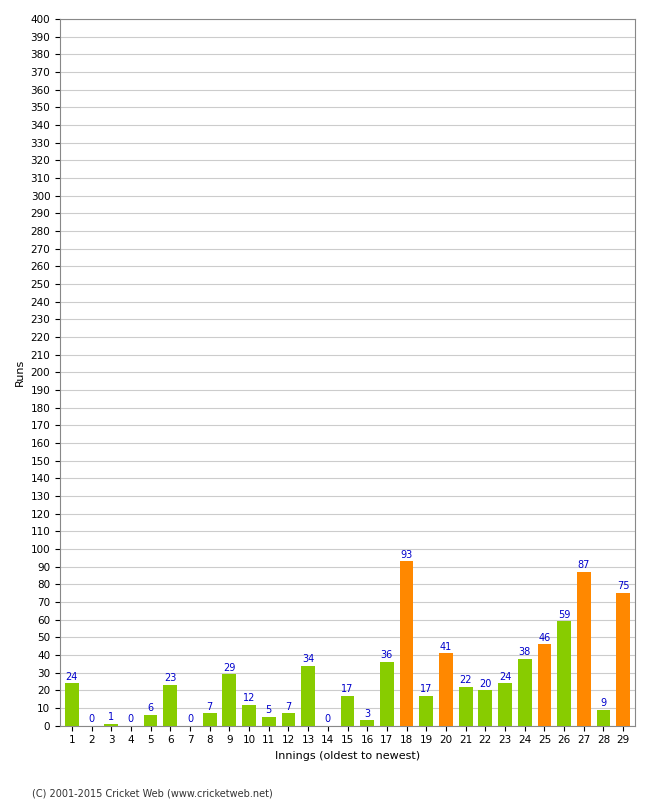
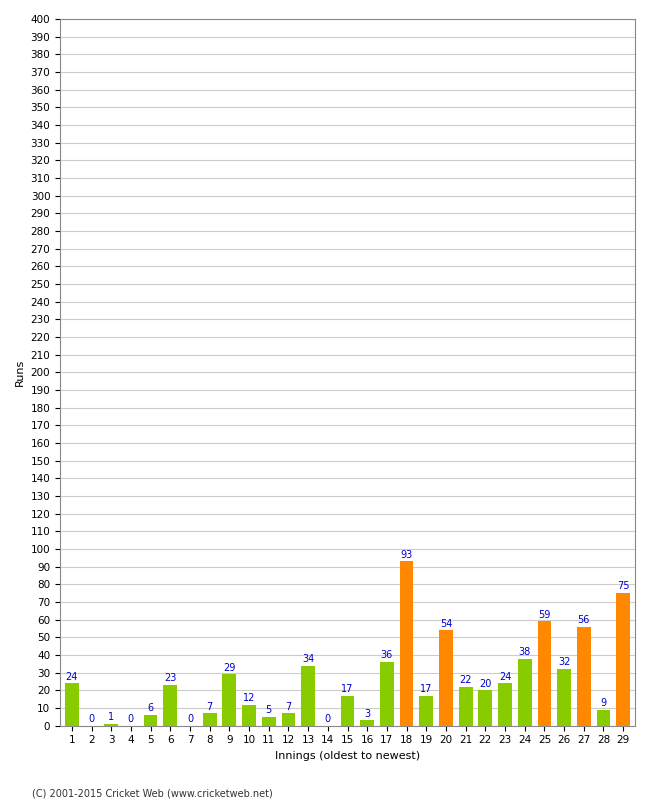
20: 41 -> 54
25: 46 -> 59
26: 59 -> 32
27: 87 -> 56
